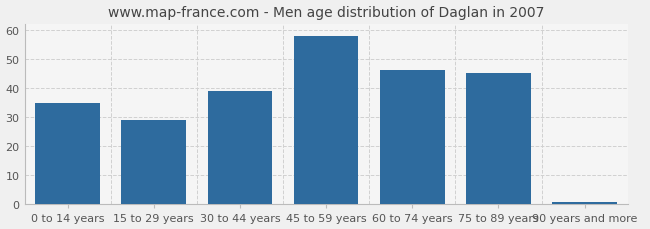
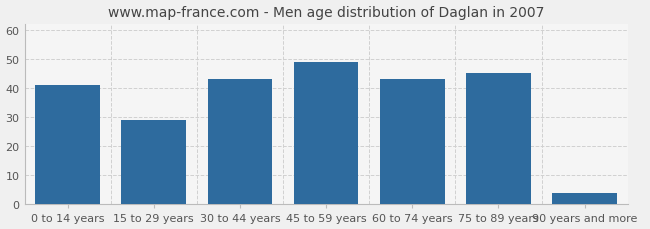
0 to 14 years: 35 -> 41
30 to 44 years: 39 -> 43
45 to 59 years: 58 -> 49
60 to 74 years: 46 -> 43
90 years and more: 1 -> 4
